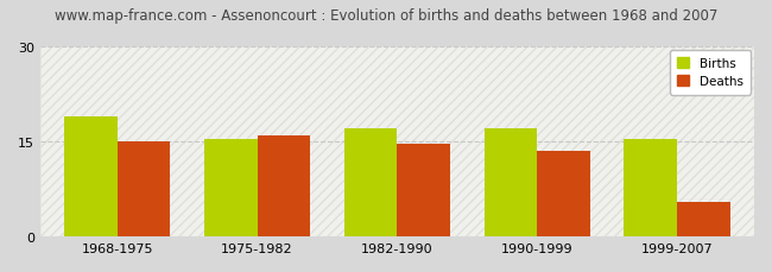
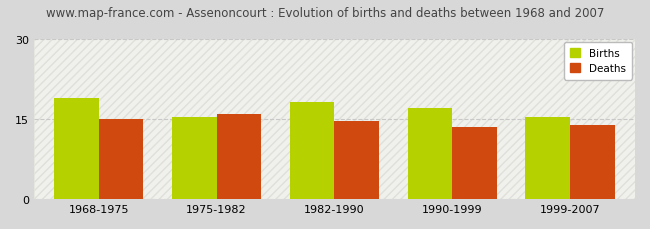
Births/1982-1990: 17.0 -> 18.2
Deaths/1999-2007: 5.5 -> 13.8
